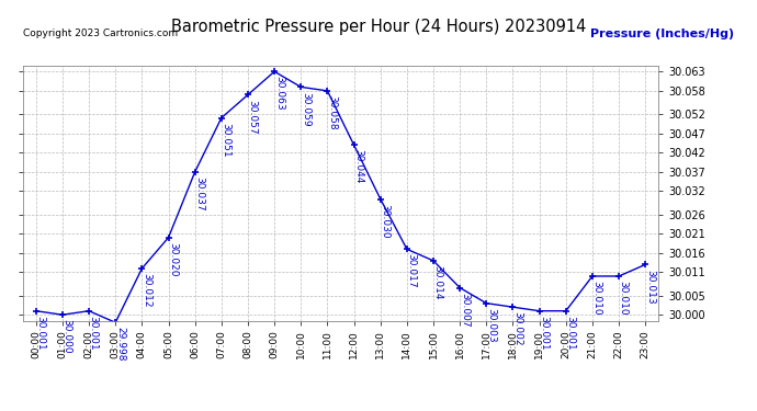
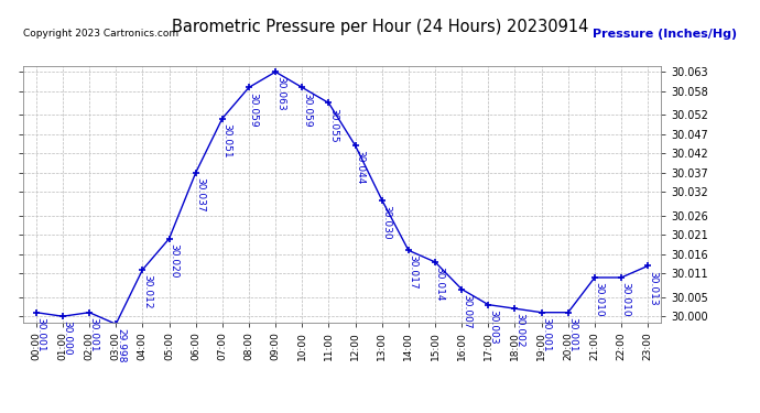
08:00: 30.057 -> 30.059
11:00: 30.058 -> 30.055
